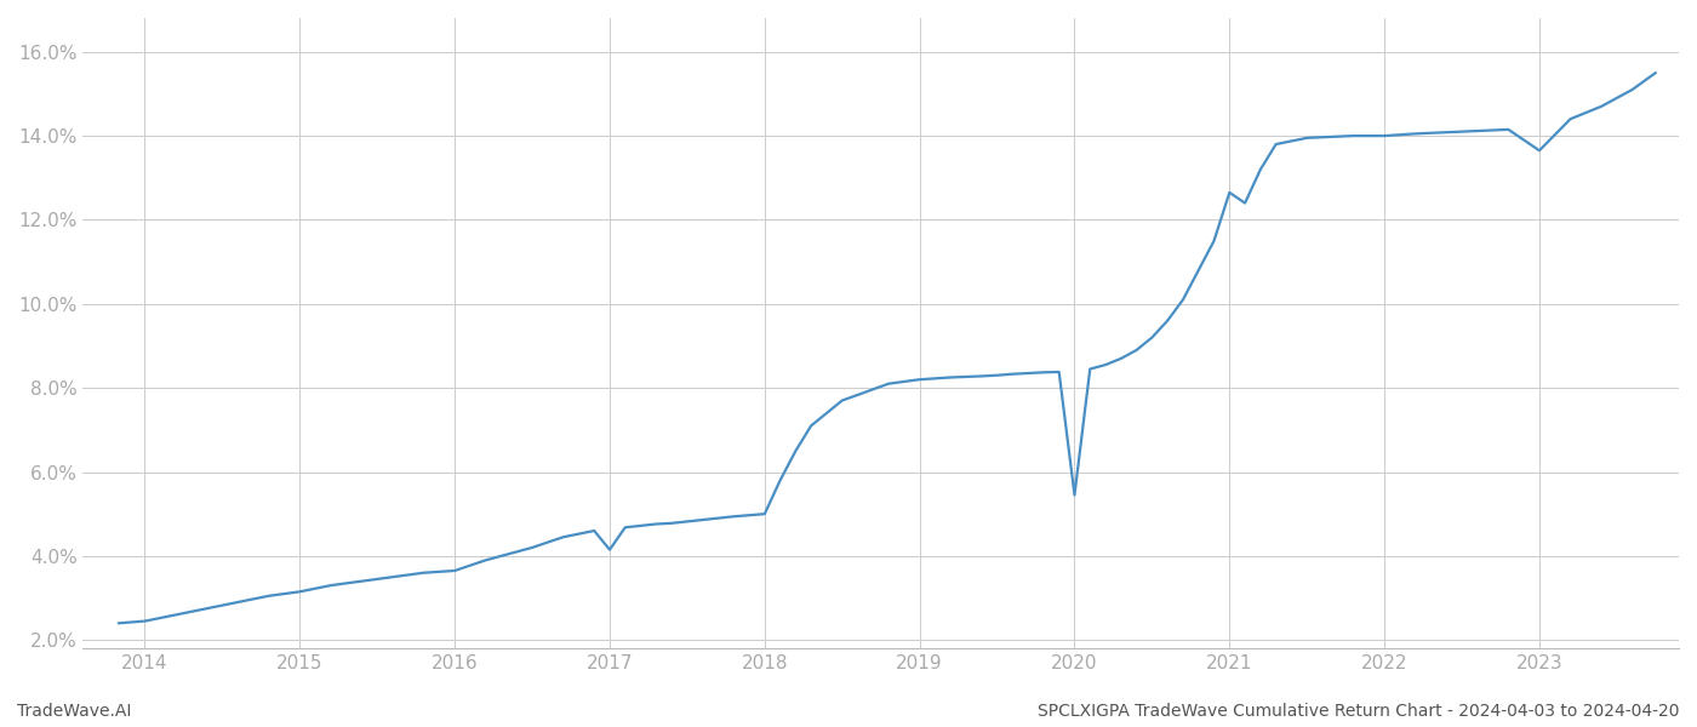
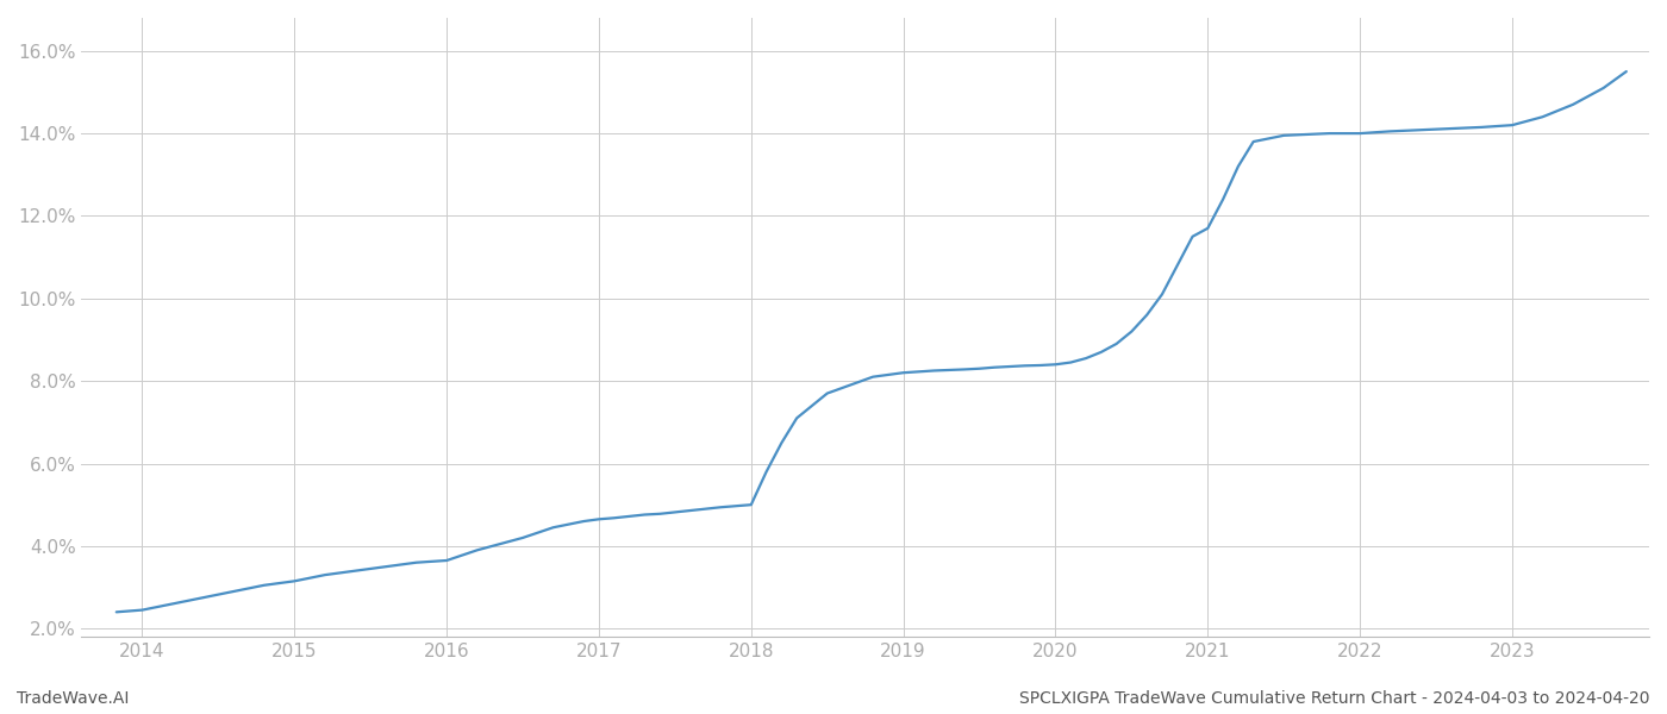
2017: 4.15% -> 4.65%
2020: 5.45% -> 8.40%
2021: 12.65% -> 11.70%
2023: 13.65% -> 14.20%
